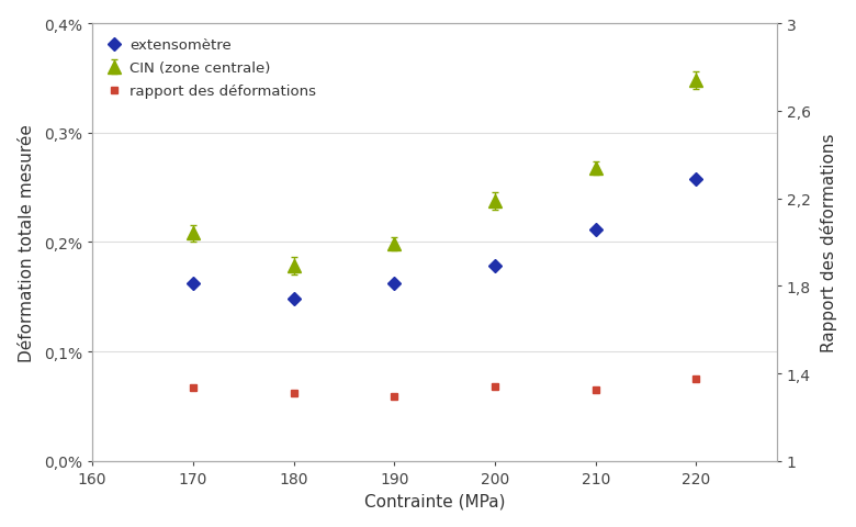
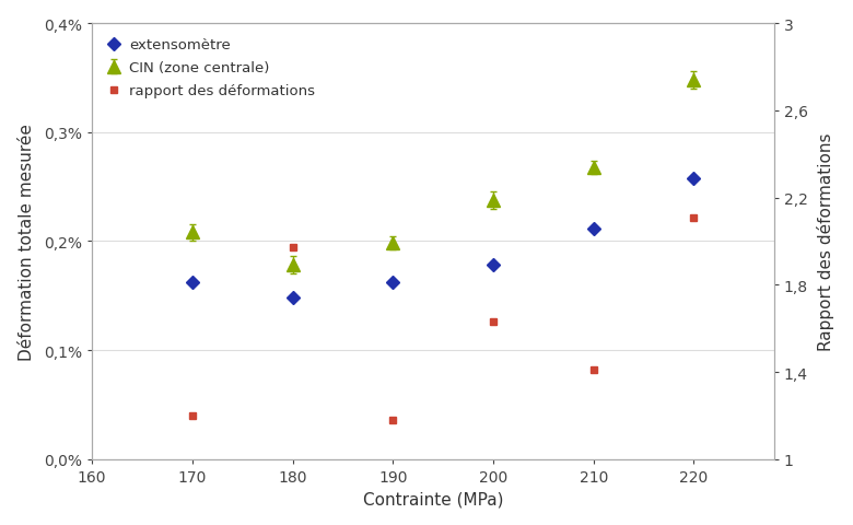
rapport des déformations/170: 1,33 -> 1,20
rapport des déformations/180: 1,31 -> 1,97
rapport des déformations/190: 1,29 -> 1,18
rapport des déformations/200: 1,34 -> 1,63
rapport des déformations/210: 1,32 -> 1,41
rapport des déformations/220: 1,38 -> 2,11
